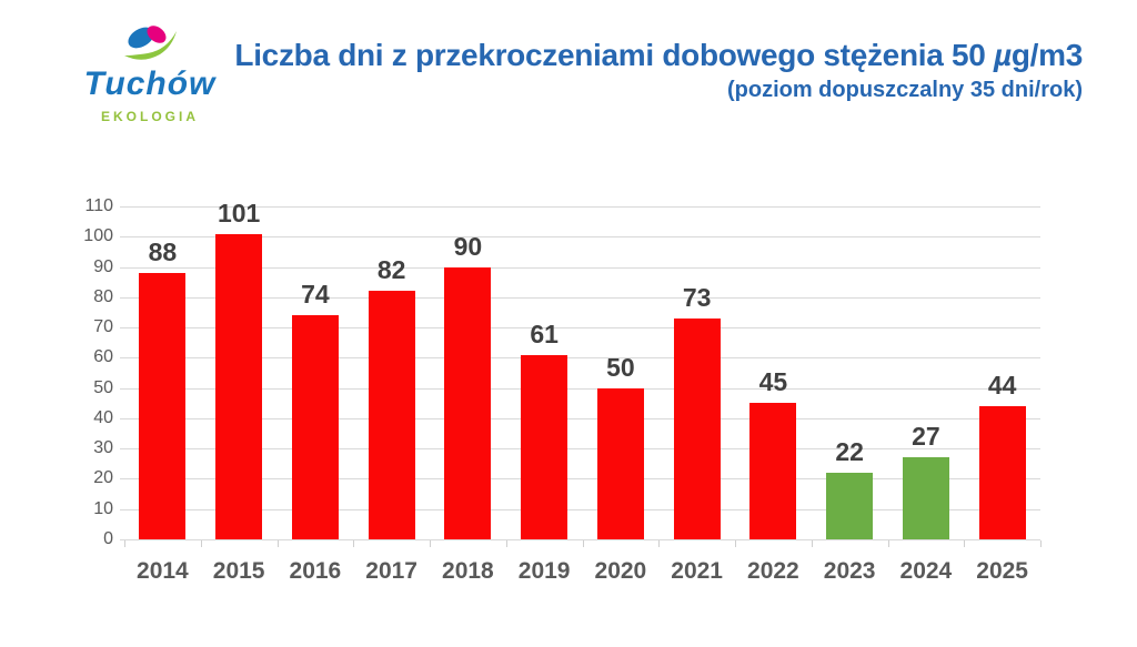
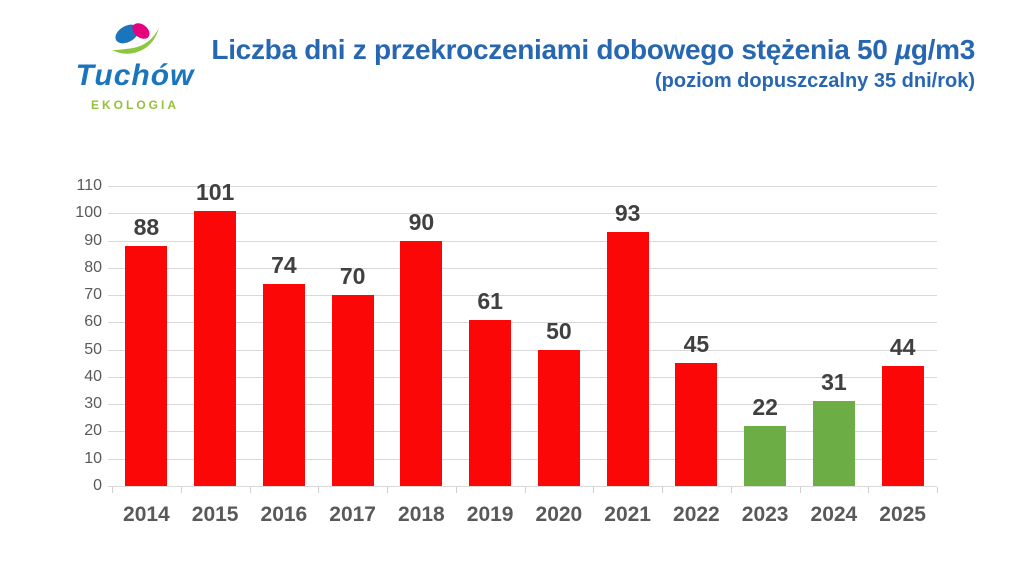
2017: 82 -> 70
2021: 73 -> 93
2024: 27 -> 31
